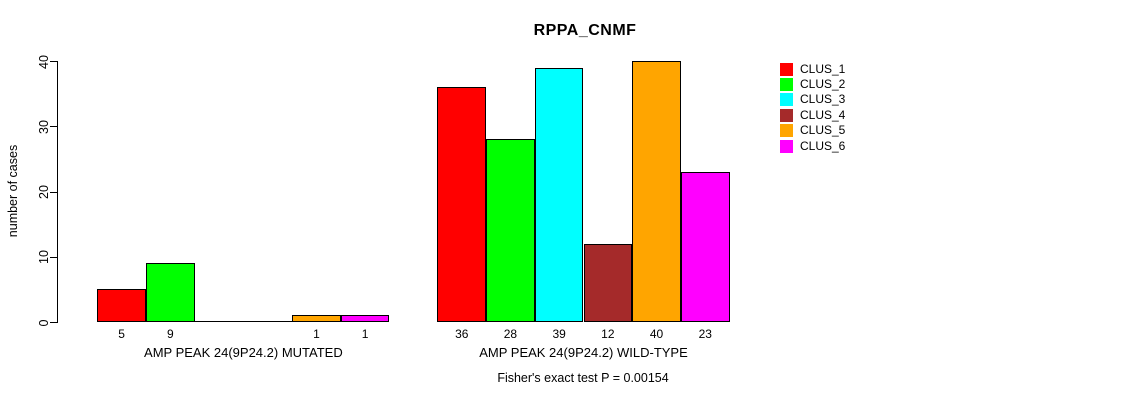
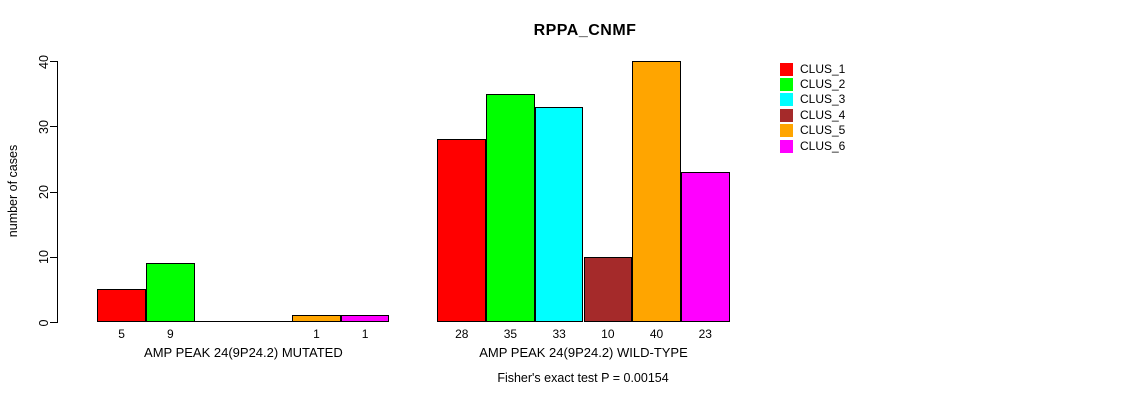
CLUS_1/AMP PEAK 24(9P24.2) WILD-TYPE: 36 -> 28
CLUS_2/AMP PEAK 24(9P24.2) WILD-TYPE: 28 -> 35
CLUS_3/AMP PEAK 24(9P24.2) WILD-TYPE: 39 -> 33
CLUS_4/AMP PEAK 24(9P24.2) WILD-TYPE: 12 -> 10
